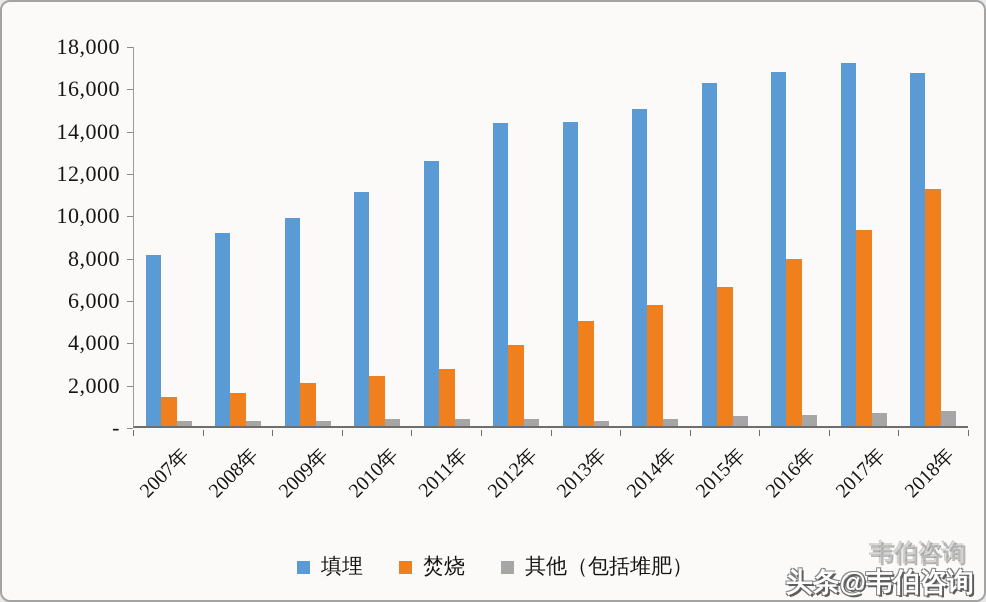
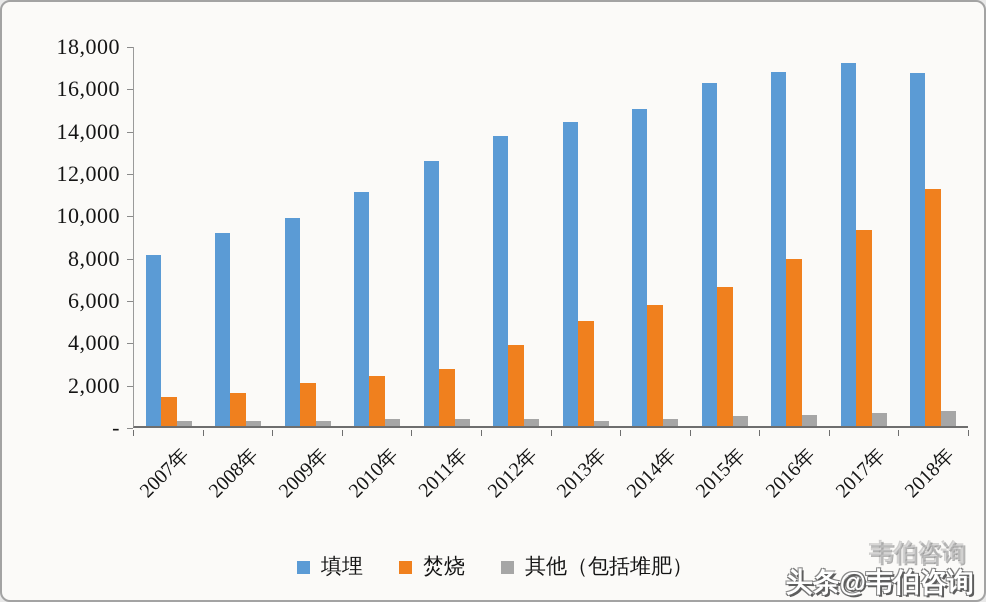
填埋/2012年: 14300 -> 13700
